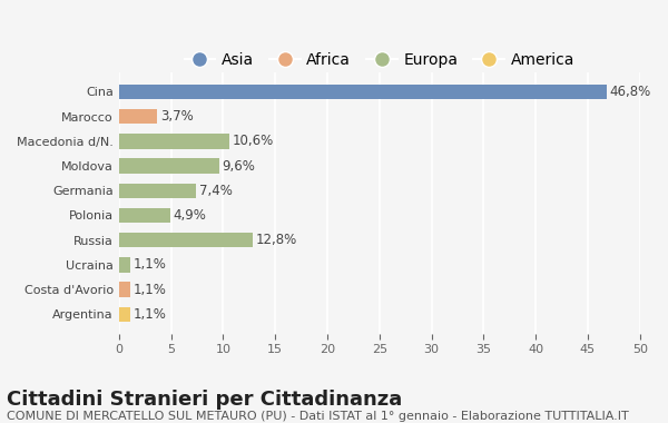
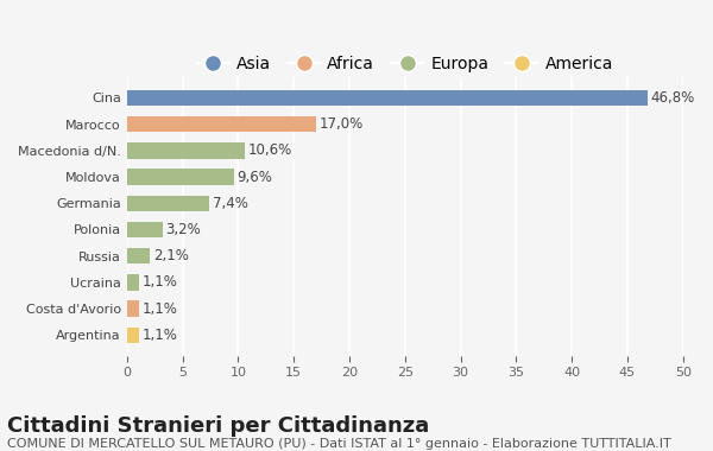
Marocco: 3,7% -> 17,0%
Polonia: 4,9% -> 3,2%
Russia: 12,8% -> 2,1%
